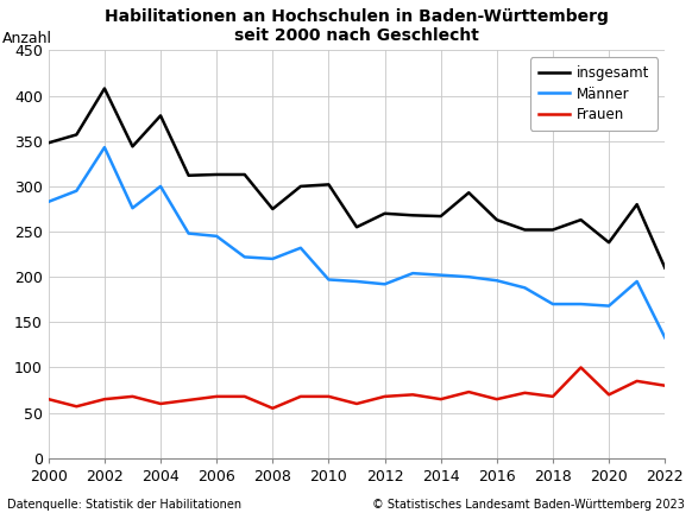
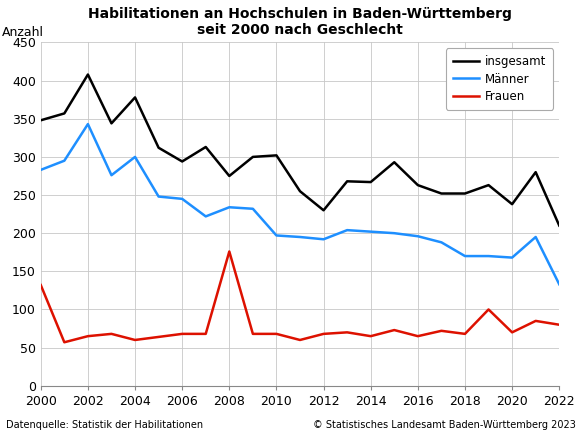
Frauen/2000: 65 -> 132
insgesamt/2006: 313 -> 294
Männer/2008: 220 -> 234
Frauen/2008: 55 -> 176
insgesamt/2012: 270 -> 230
